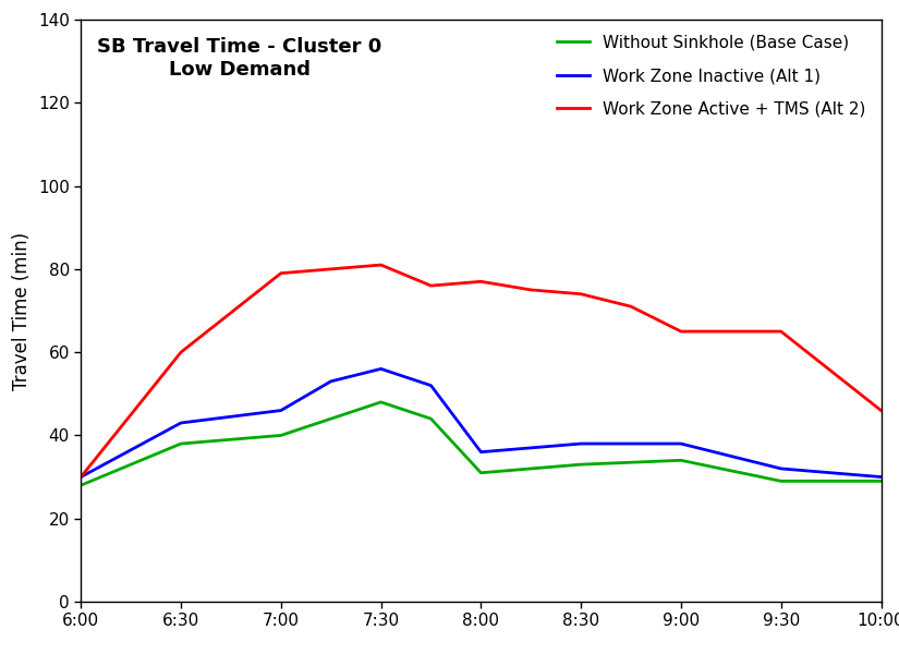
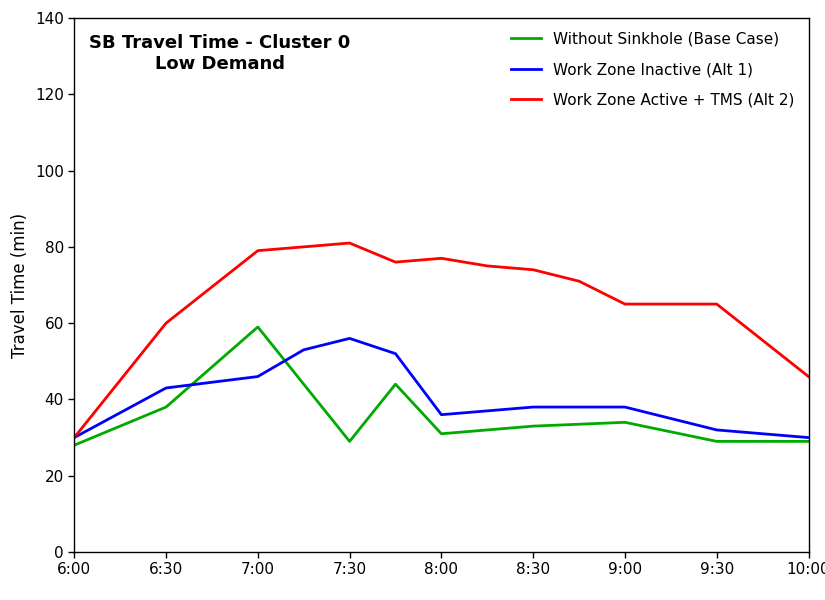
Without Sinkhole (Base Case)/7:00: 40 -> 59
Without Sinkhole (Base Case)/7:30: 48 -> 29
